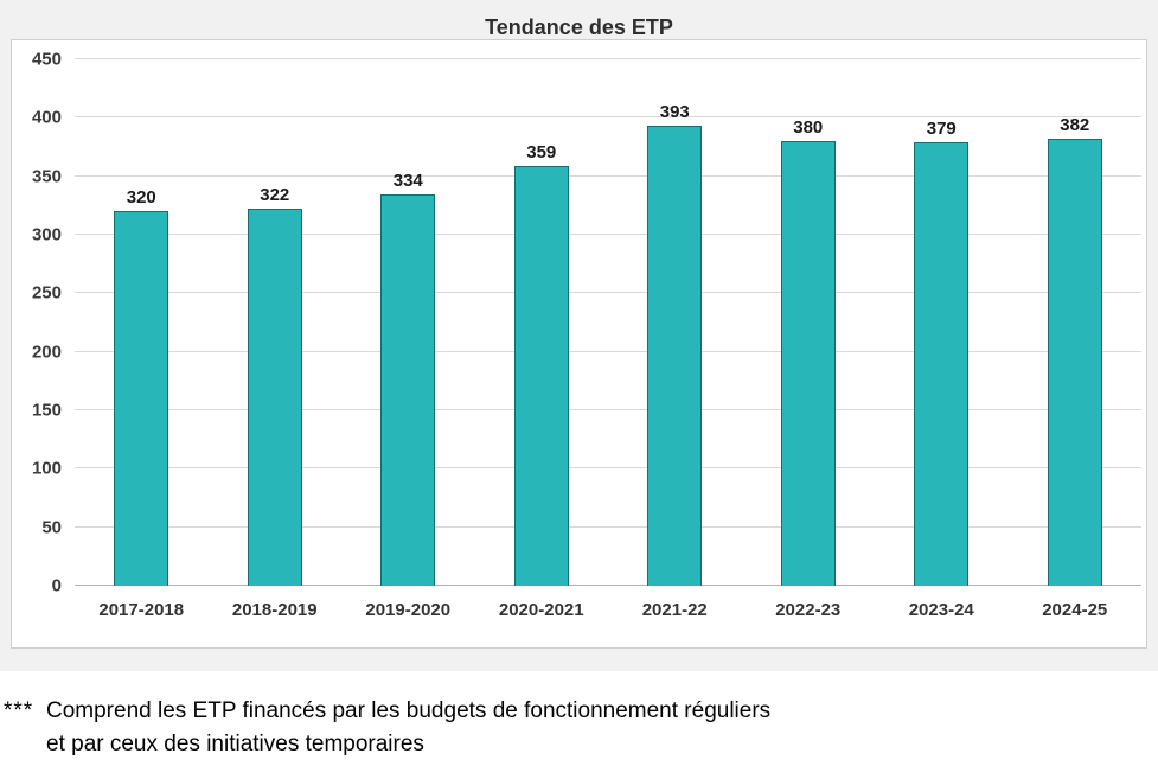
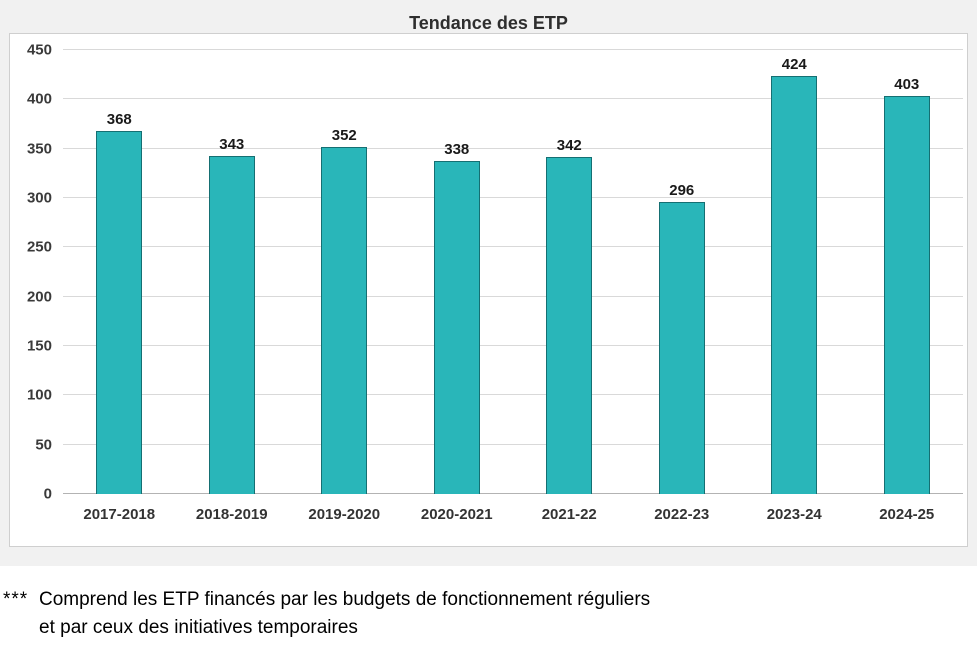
2017-2018: 320 -> 368
2018-2019: 322 -> 343
2019-2020: 334 -> 352
2020-2021: 359 -> 338
2021-22: 393 -> 342
2022-23: 380 -> 296
2023-24: 379 -> 424
2024-25: 382 -> 403
